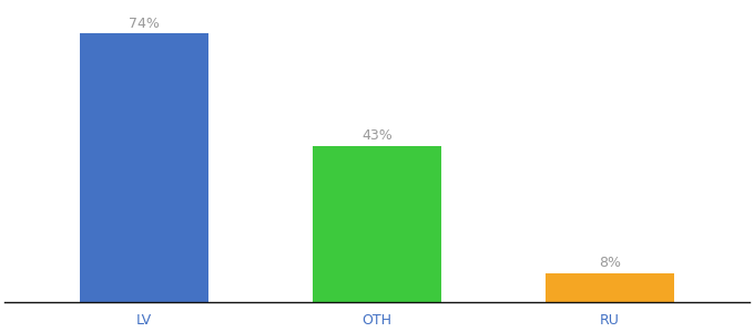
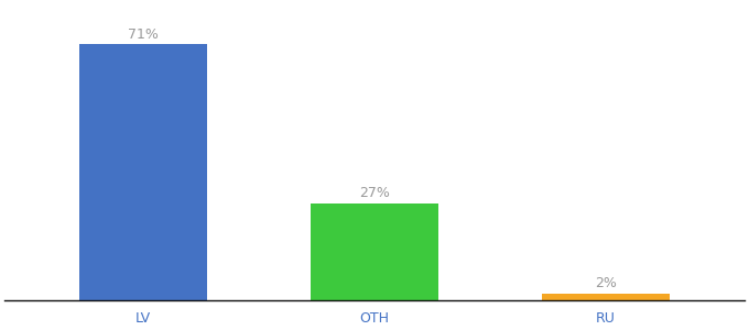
LV: 74% -> 71%
OTH: 43% -> 27%
RU: 8% -> 2%
